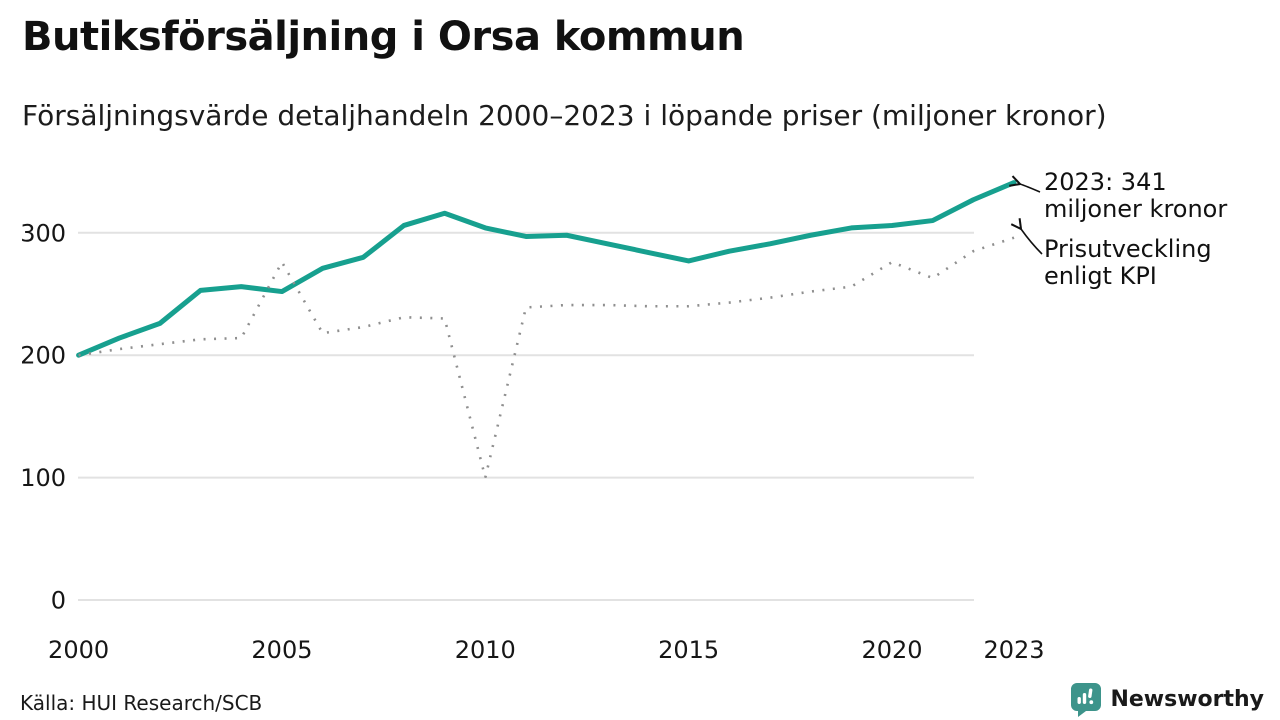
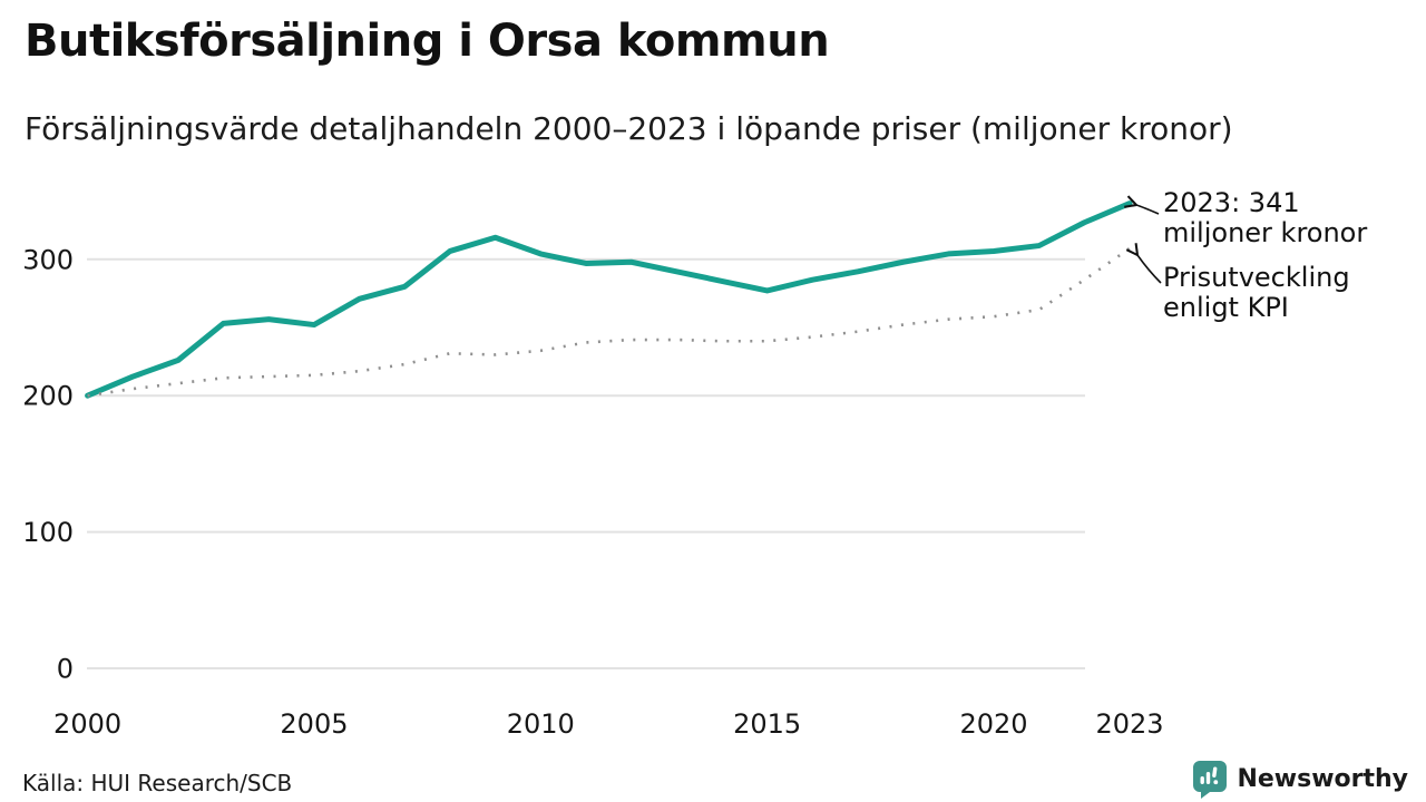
Prisutveckling enligt KPI/2005: 276 -> 215
Prisutveckling enligt KPI/2010: 100 -> 233
Prisutveckling enligt KPI/2020: 276 -> 258
Prisutveckling enligt KPI/2023: 296 -> 308
